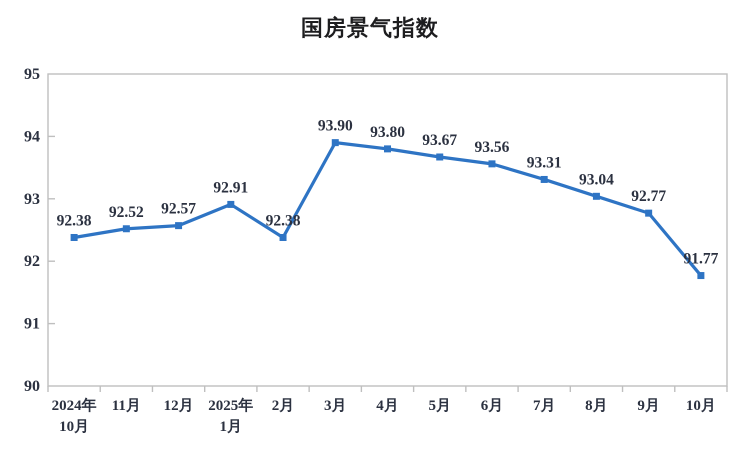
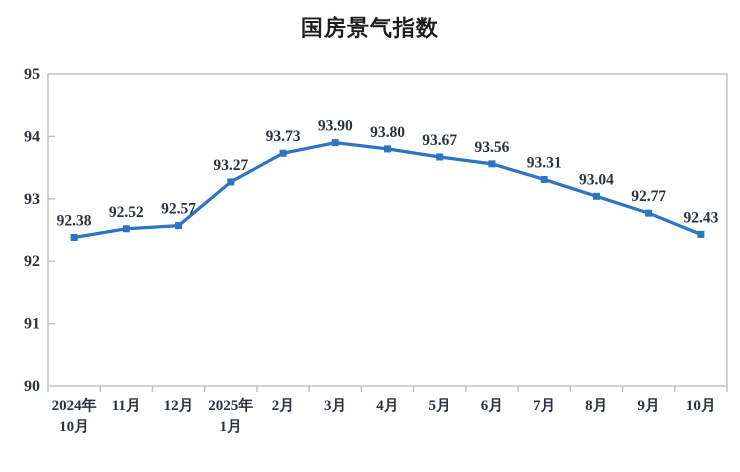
2025年 1月: 92.91 -> 93.27
2月: 92.38 -> 93.73
10月: 91.77 -> 92.43
